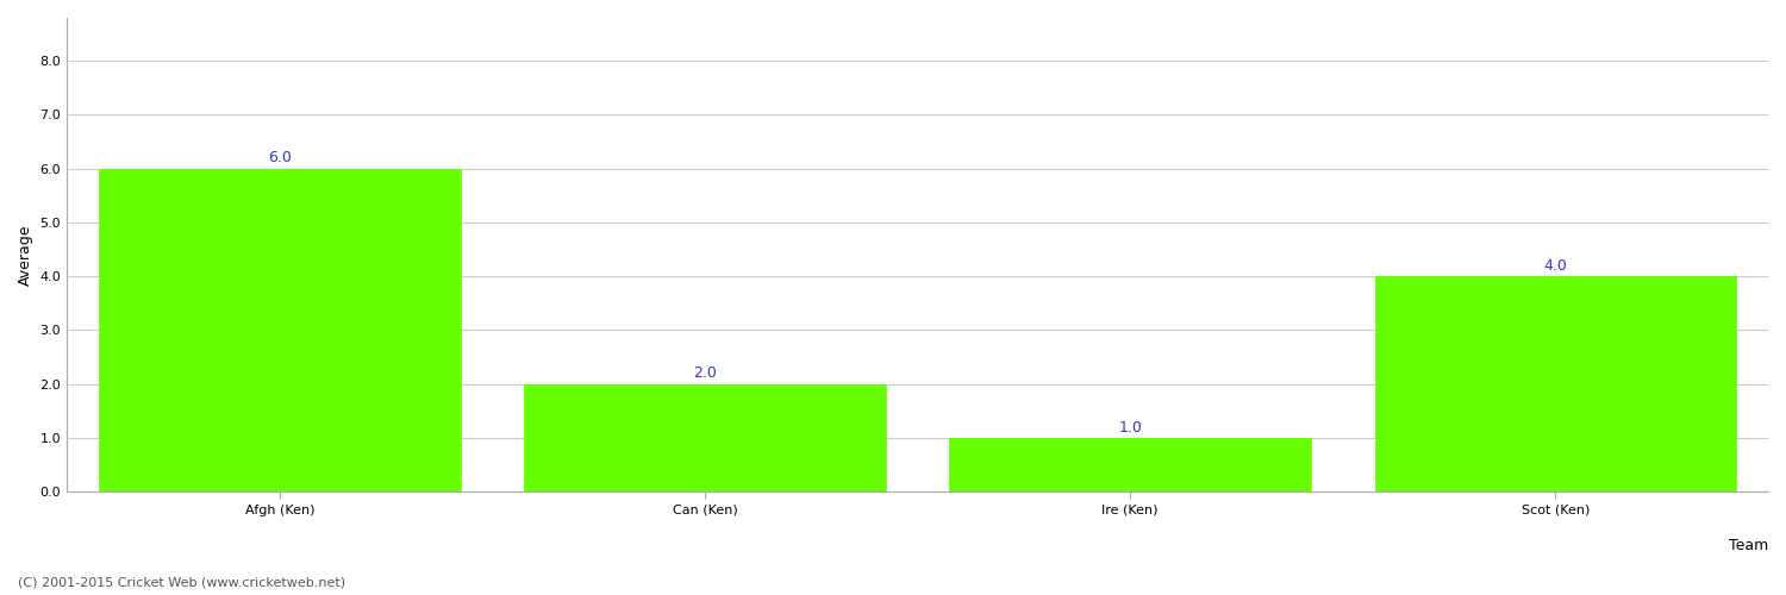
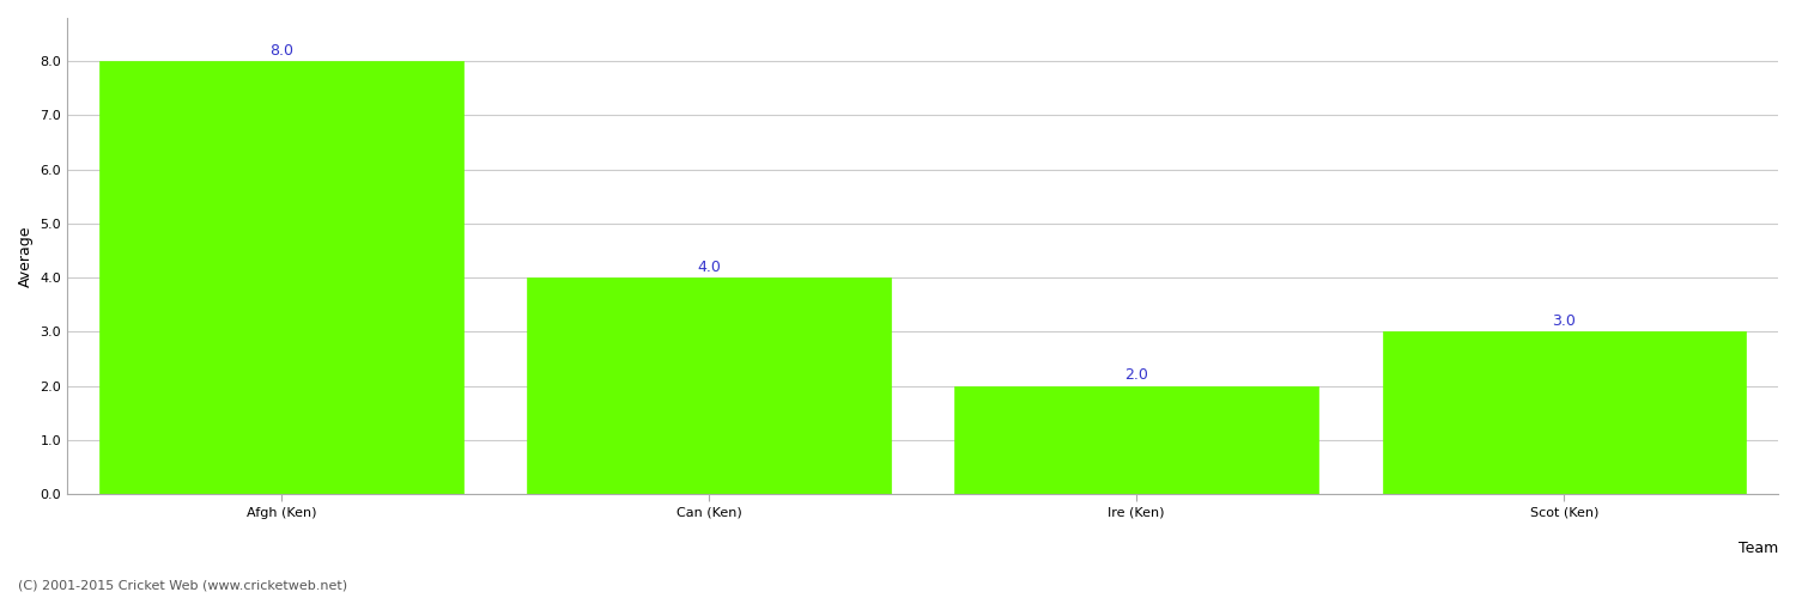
Afgh (Ken): 6.0 -> 8.0
Can (Ken): 2.0 -> 4.0
Ire (Ken): 1.0 -> 2.0
Scot (Ken): 4.0 -> 3.0
